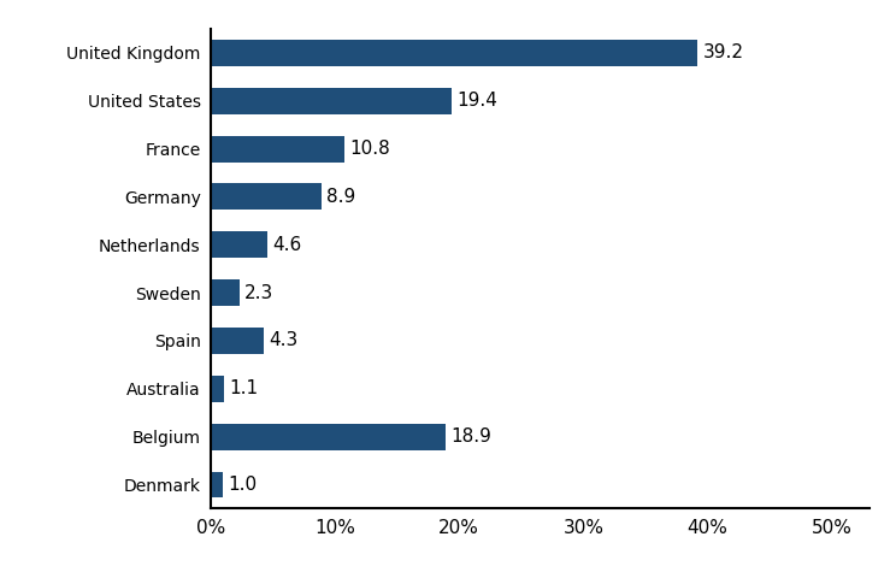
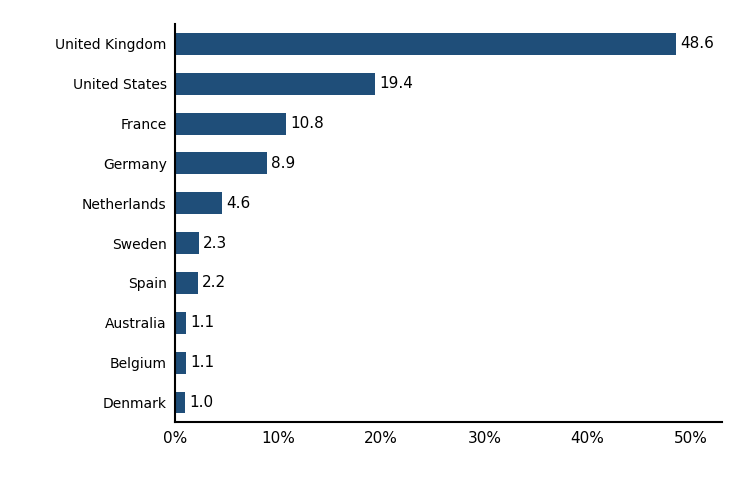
United Kingdom: 39.2 -> 48.6
Spain: 4.3 -> 2.2
Belgium: 18.9 -> 1.1
